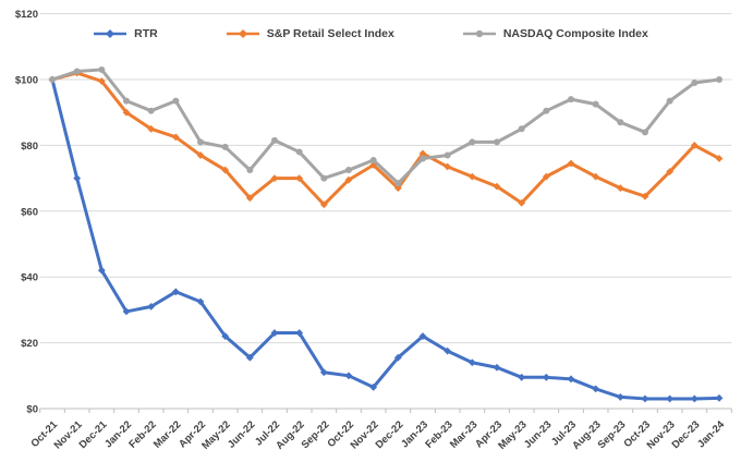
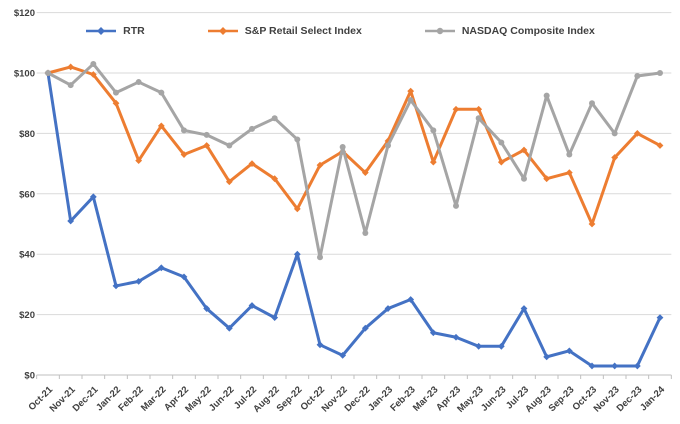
RTR/Nov-21: $70 -> $51
NASDAQ Composite Index/Nov-21: $102 -> $96
RTR/Dec-21: $42 -> $59
S&P Retail Select Index/Feb-22: $85 -> $71
NASDAQ Composite Index/Feb-22: $90 -> $97
S&P Retail Select Index/Apr-22: $77 -> $73
S&P Retail Select Index/May-22: $72 -> $76
NASDAQ Composite Index/Jun-22: $72 -> $76
RTR/Aug-22: $23 -> $19
S&P Retail Select Index/Aug-22: $70 -> $65
NASDAQ Composite Index/Aug-22: $78 -> $85
RTR/Sep-22: $11 -> $40
S&P Retail Select Index/Sep-22: $62 -> $55
NASDAQ Composite Index/Sep-22: $70 -> $78
NASDAQ Composite Index/Oct-22: $72 -> $39
NASDAQ Composite Index/Dec-22: $68 -> $47
RTR/Feb-23: $18 -> $25
S&P Retail Select Index/Feb-23: $74 -> $94
NASDAQ Composite Index/Feb-23: $77 -> $91
S&P Retail Select Index/Apr-23: $68 -> $88
NASDAQ Composite Index/Apr-23: $81 -> $56
S&P Retail Select Index/May-23: $62 -> $88
NASDAQ Composite Index/Jun-23: $90 -> $77
RTR/Jul-23: $9 -> $22
NASDAQ Composite Index/Jul-23: $94 -> $65
S&P Retail Select Index/Aug-23: $70 -> $65
RTR/Sep-23: $4 -> $8
NASDAQ Composite Index/Sep-23: $87 -> $73
S&P Retail Select Index/Oct-23: $64 -> $50
NASDAQ Composite Index/Oct-23: $84 -> $90
NASDAQ Composite Index/Nov-23: $94 -> $80
RTR/Jan-24: $3 -> $19
